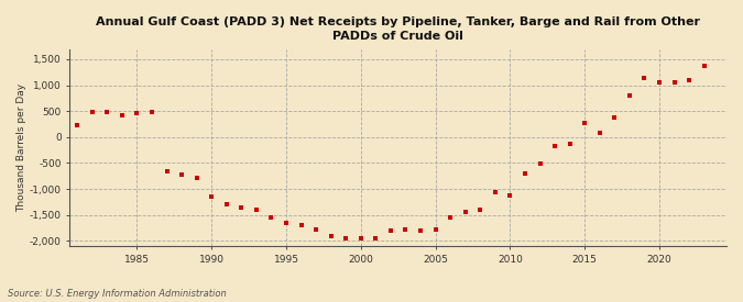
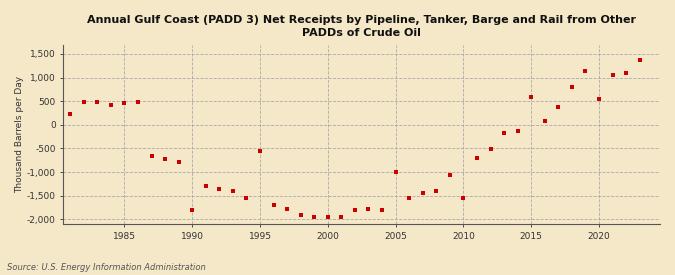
1990: -1,150 -> -1,800
1995: -1,650 -> -550
2005: -1,780 -> -1,000
2010: -1,120 -> -1,550
2015: 280 -> 600
2020: 1,060 -> 550
